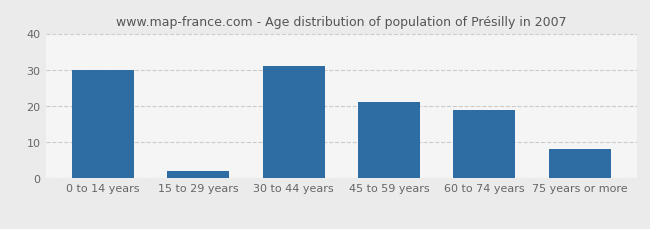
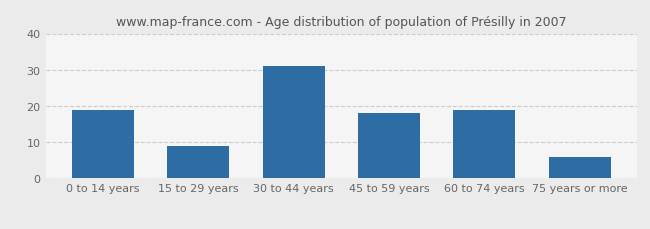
0 to 14 years: 30 -> 19
15 to 29 years: 2 -> 9
45 to 59 years: 21 -> 18
75 years or more: 8 -> 6
